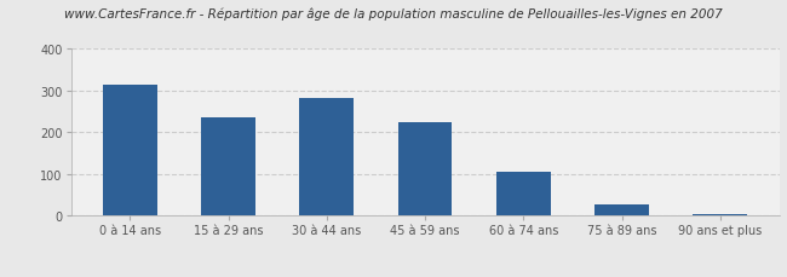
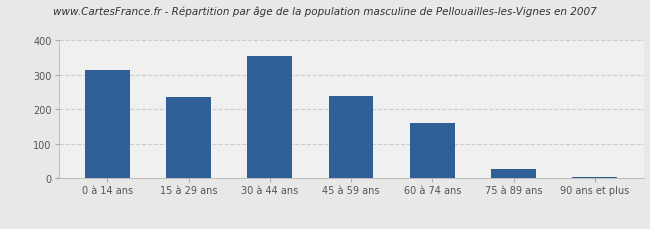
30 à 44 ans: 283 -> 355
45 à 59 ans: 225 -> 240
60 à 74 ans: 105 -> 160
